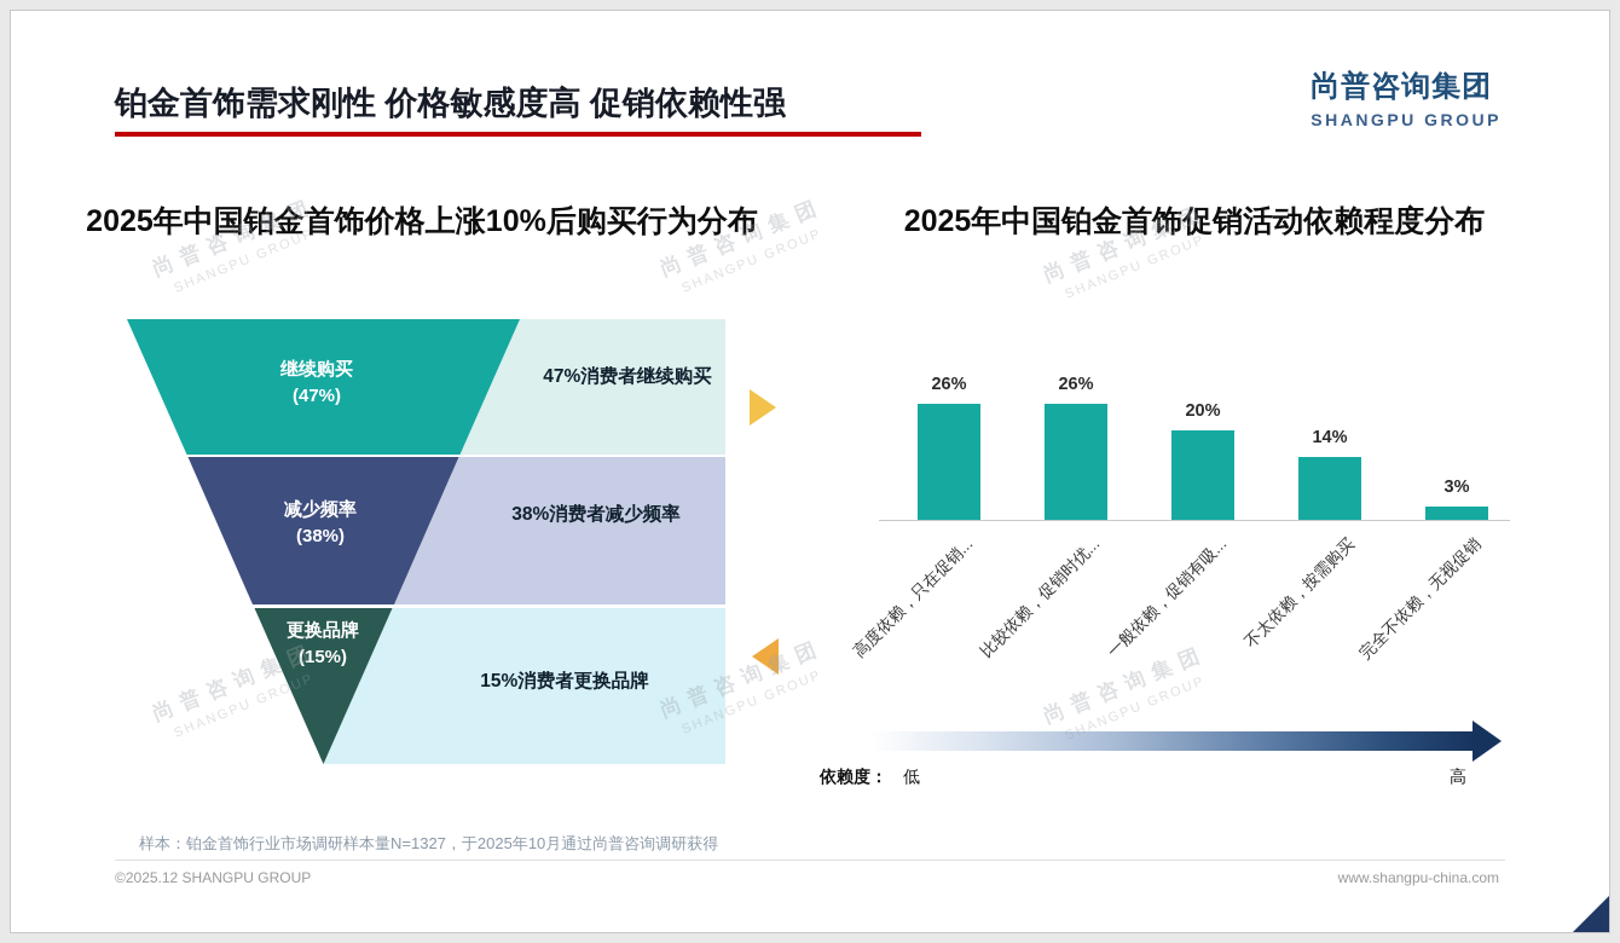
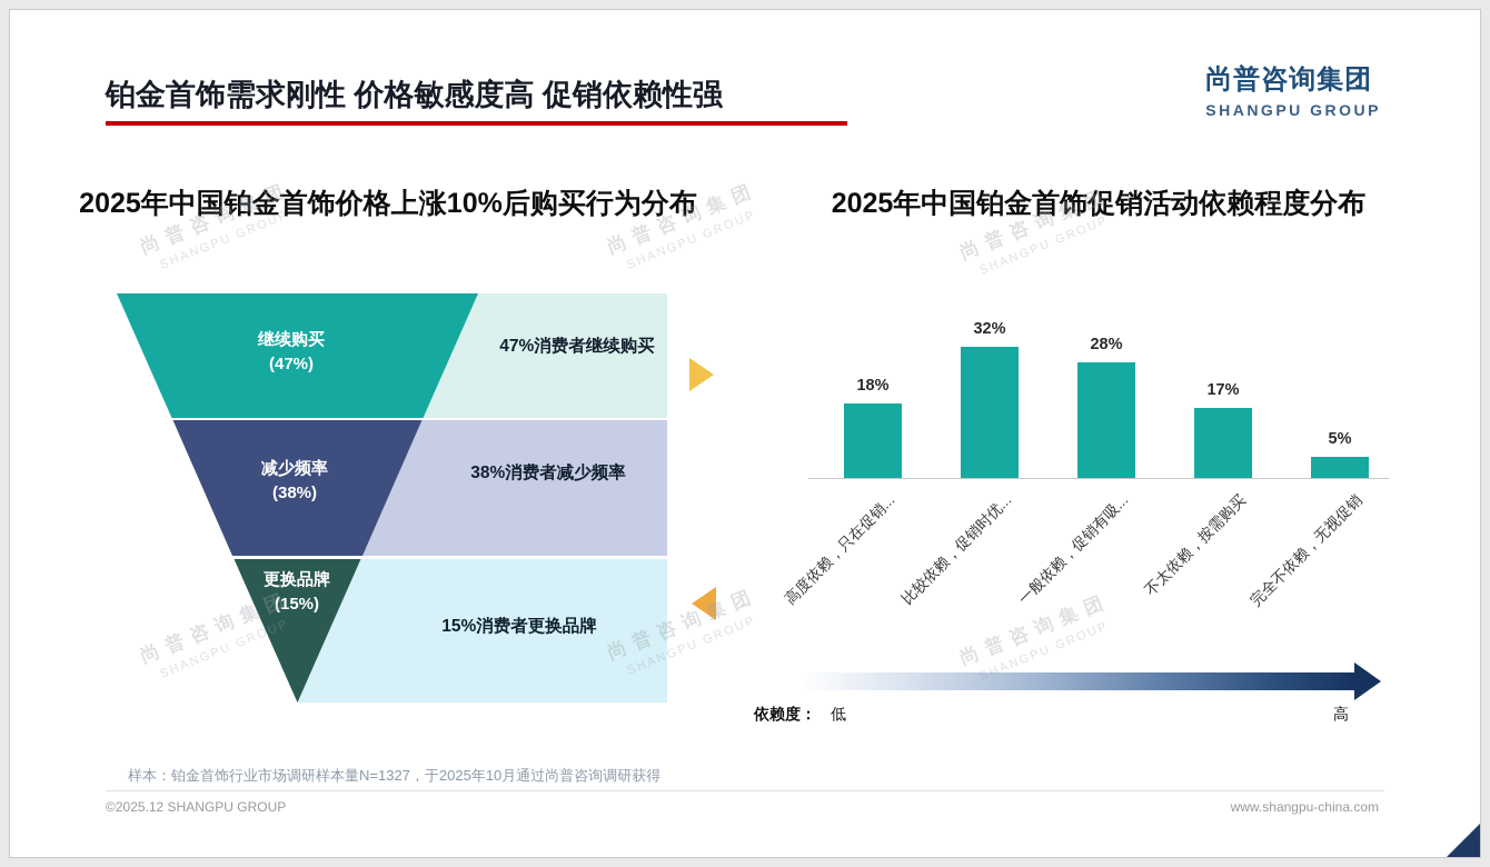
2025年中国铂金首饰促销活动依赖程度分布/高度依赖，只在促销...: 26% -> 18%
2025年中国铂金首饰促销活动依赖程度分布/比较依赖，促销时优...: 26% -> 32%
2025年中国铂金首饰促销活动依赖程度分布/一般依赖，促销有吸...: 20% -> 28%
2025年中国铂金首饰促销活动依赖程度分布/不太依赖，按需购买: 14% -> 17%
2025年中国铂金首饰促销活动依赖程度分布/完全不依赖，无视促销: 3% -> 5%
